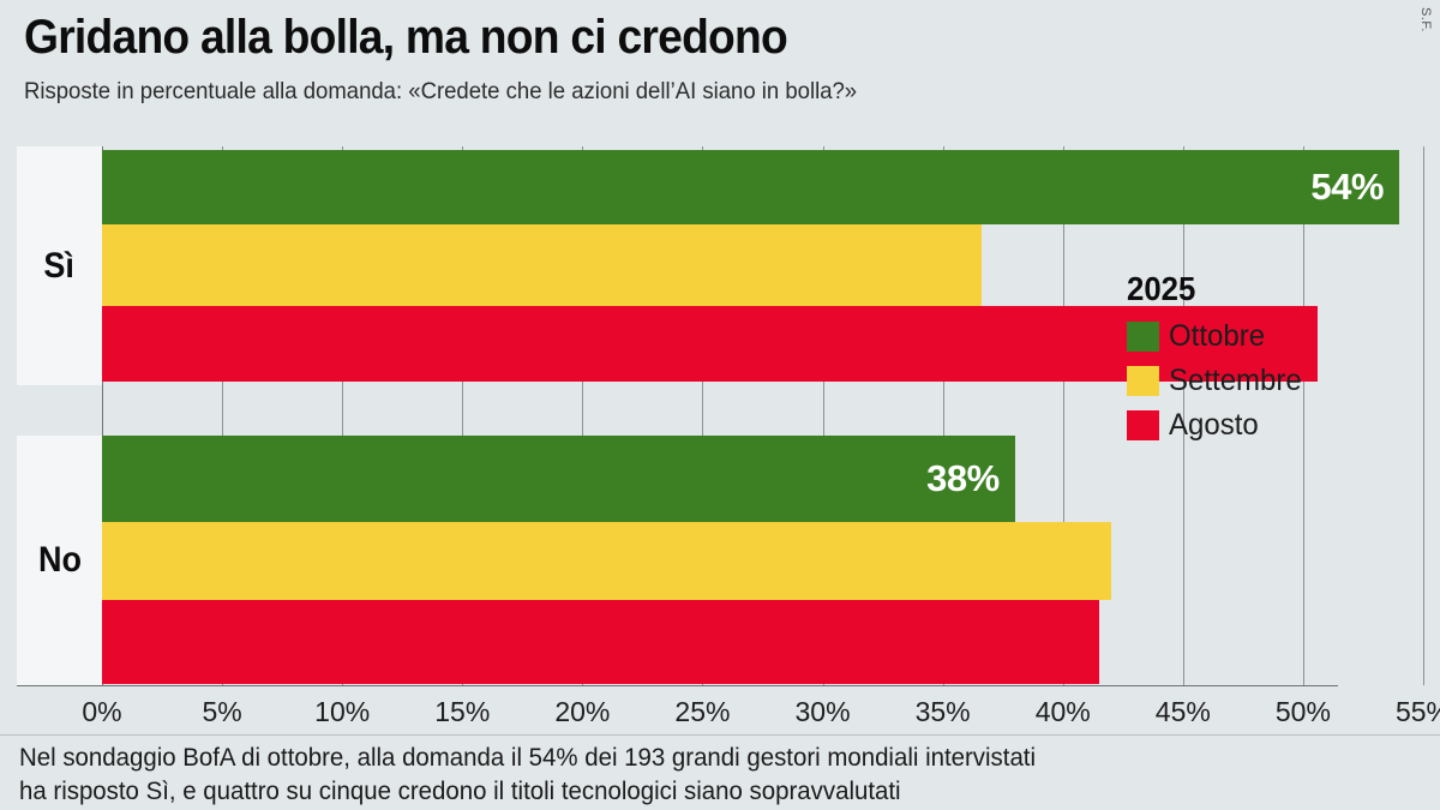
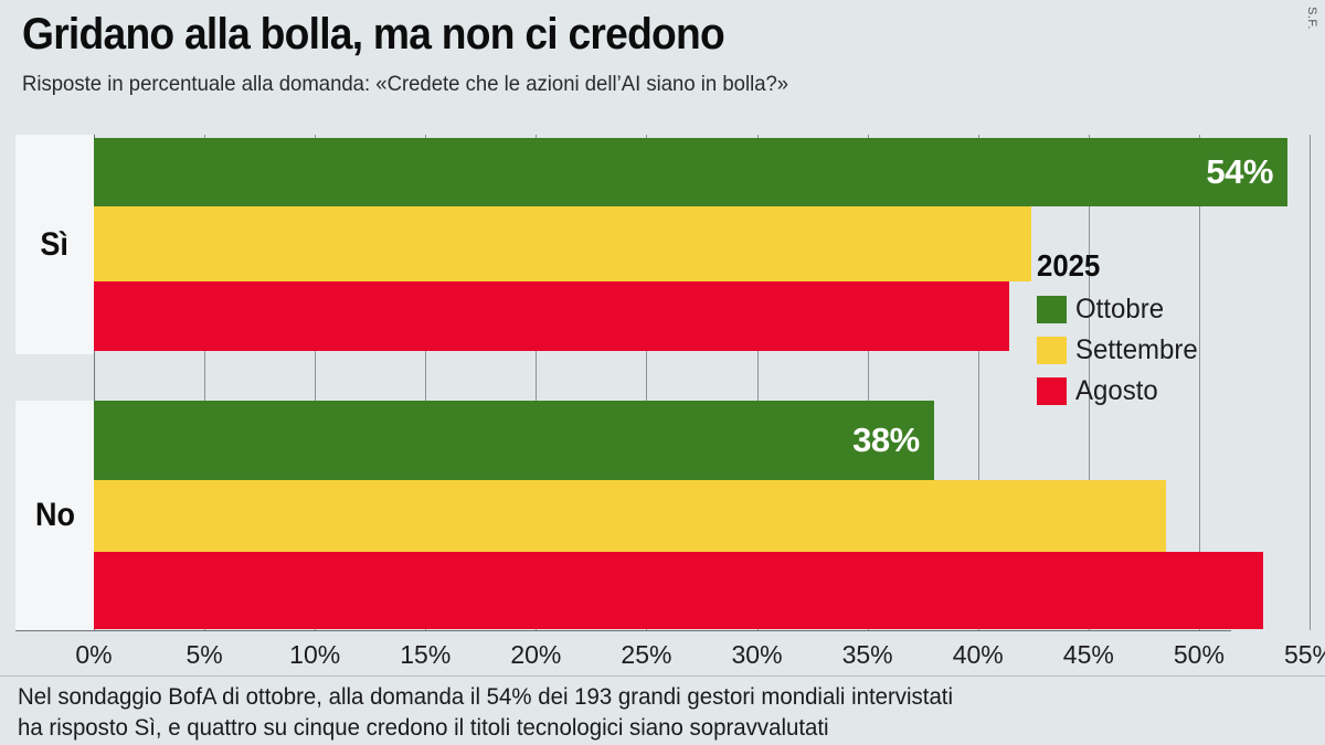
Settembre/Sì: 36.6% -> 42.4%
Agosto/Sì: 50.6% -> 41.4%
Settembre/No: 42.0% -> 48.5%
Agosto/No: 41.5% -> 52.9%
